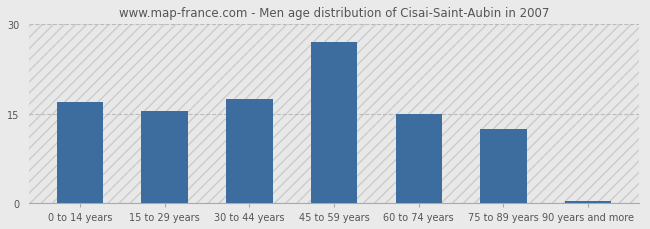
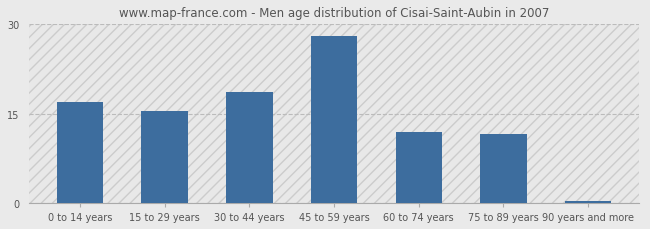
30 to 44 years: 17.5 -> 18.6
45 to 59 years: 27.0 -> 28.0
60 to 74 years: 15.0 -> 12.0
75 to 89 years: 12.5 -> 11.6
